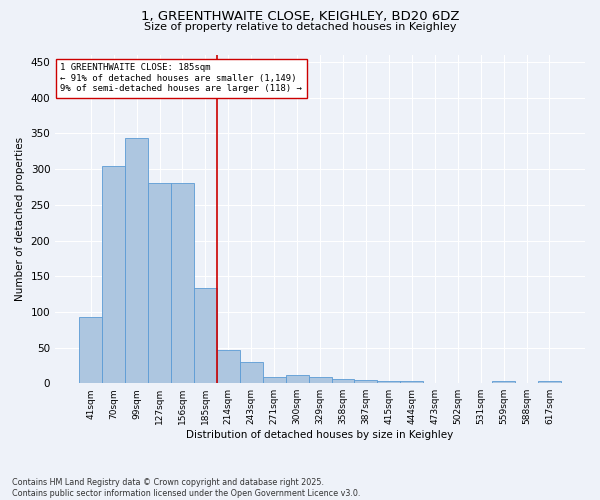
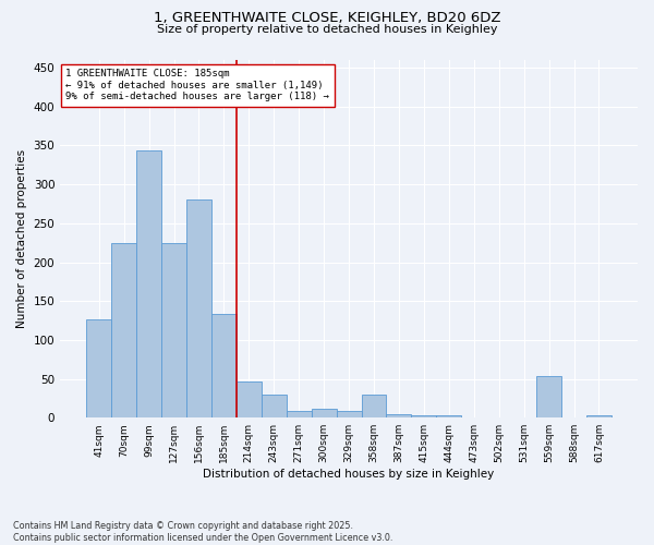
41sqm: 93 -> 126
70sqm: 305 -> 224
127sqm: 281 -> 224
358sqm: 6 -> 30
559sqm: 3 -> 54
